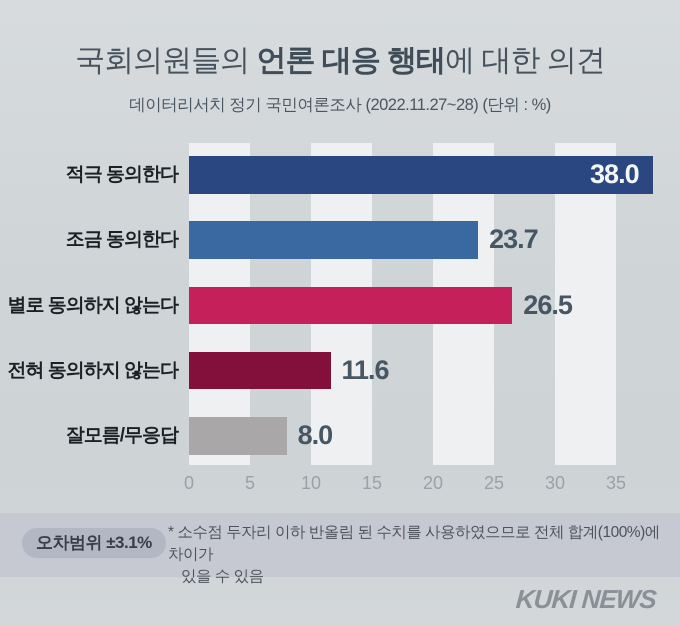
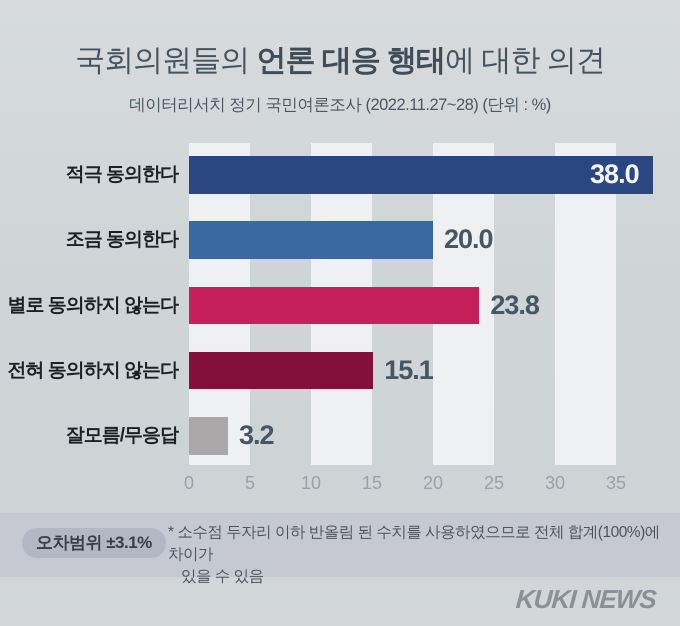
조금 동의한다: 23.7 -> 20.0
별로 동의하지 않는다: 26.5 -> 23.8
전혀 동의하지 않는다: 11.6 -> 15.1
잘모름/무응답: 8.0 -> 3.2
